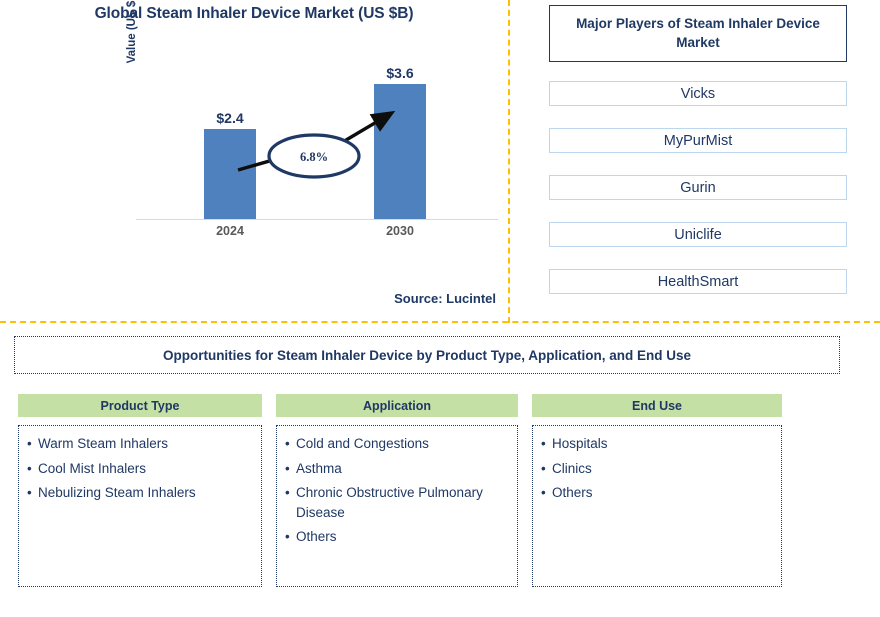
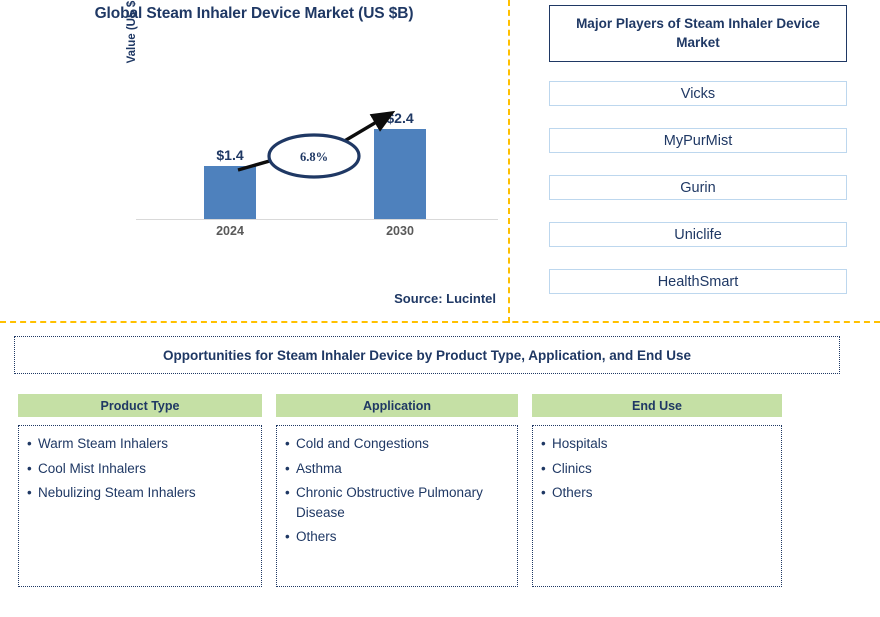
2024: $2.4 -> $1.4
2030: $3.6 -> $2.4
